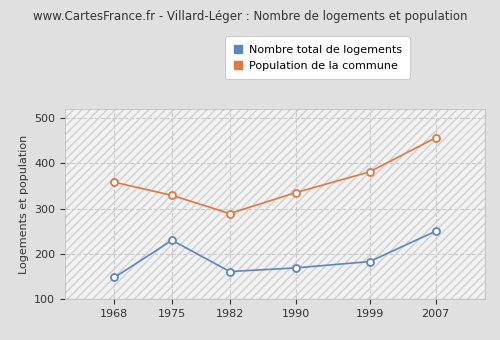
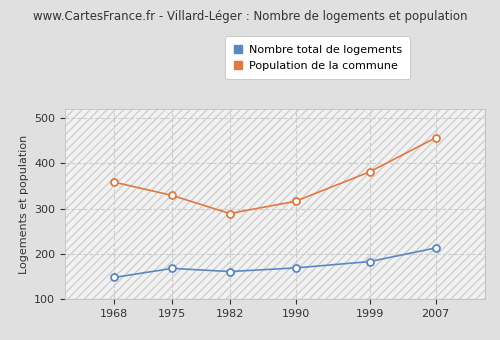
Nombre total de logements/1975: 230 -> 168
Population de la commune/1990: 335 -> 316
Nombre total de logements/2007: 250 -> 213
